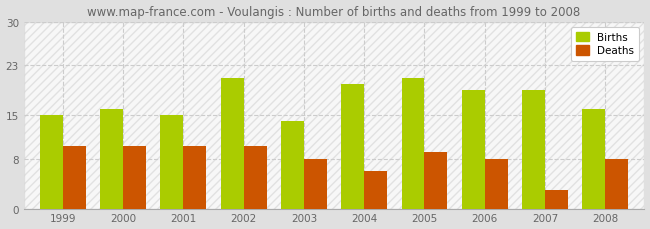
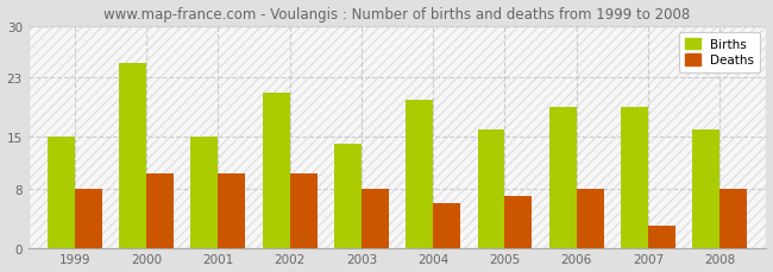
Deaths/1999: 10 -> 8
Births/2000: 16 -> 25
Births/2005: 21 -> 16
Deaths/2005: 9 -> 7
